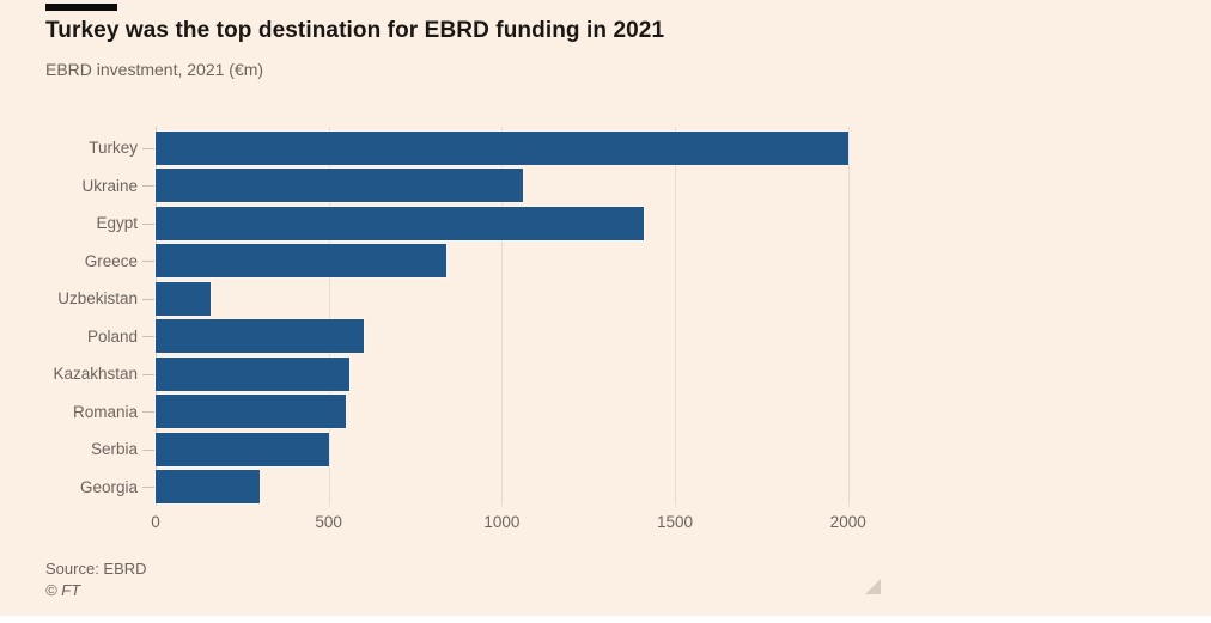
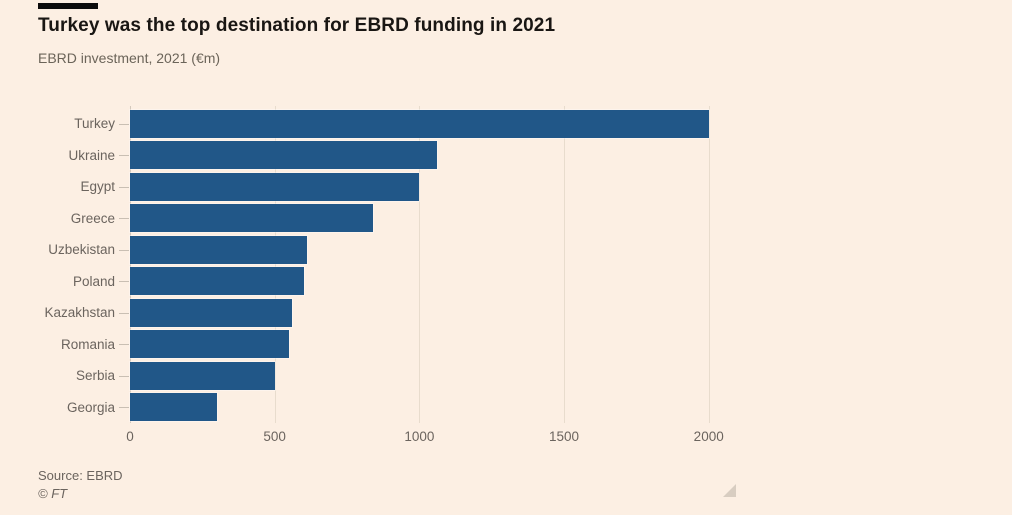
Egypt: 1410 -> 1000
Uzbekistan: 160 -> 610
